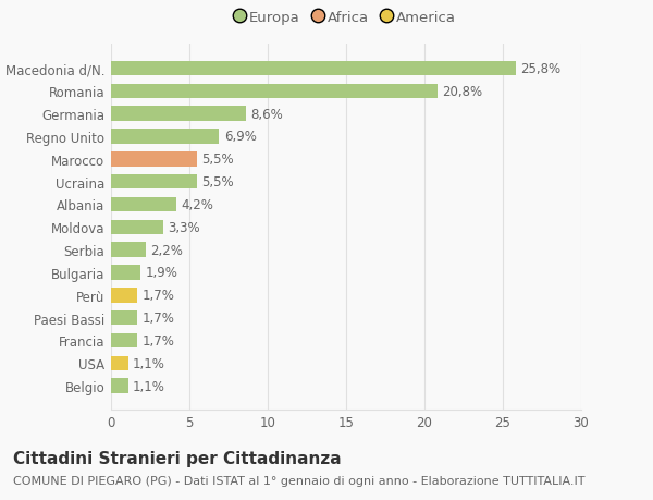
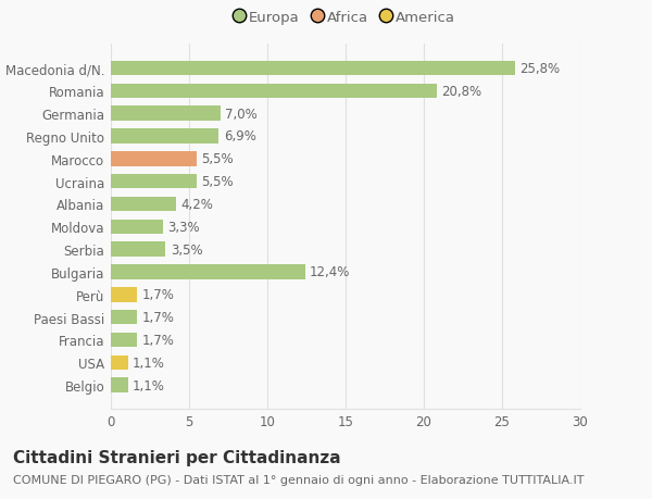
Germania: 8,6% -> 7,0%
Serbia: 2,2% -> 3,5%
Bulgaria: 1,9% -> 12,4%
